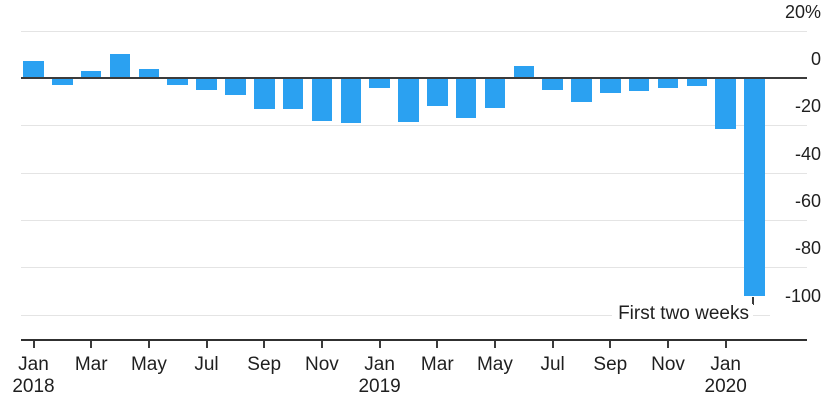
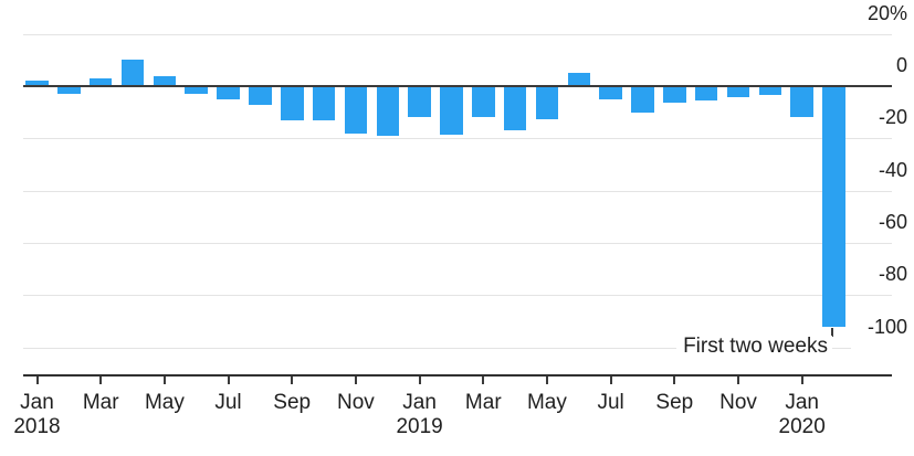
Jan 2018: 7% -> 2%
Jan 2019: -4% -> -12%
Jan 2020: -22% -> -12%
